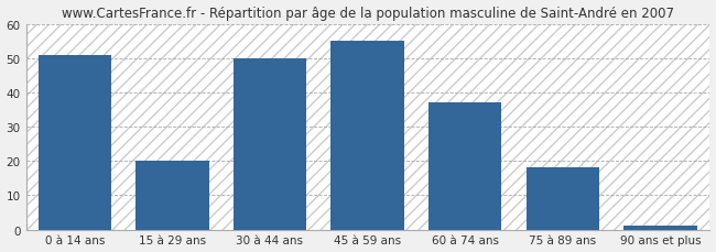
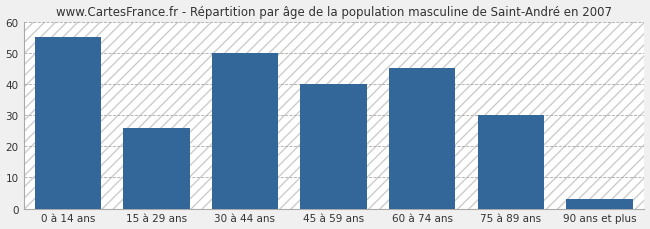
0 à 14 ans: 51 -> 55
15 à 29 ans: 20 -> 26
45 à 59 ans: 55 -> 40
60 à 74 ans: 37 -> 45
75 à 89 ans: 18 -> 30
90 ans et plus: 1 -> 3
